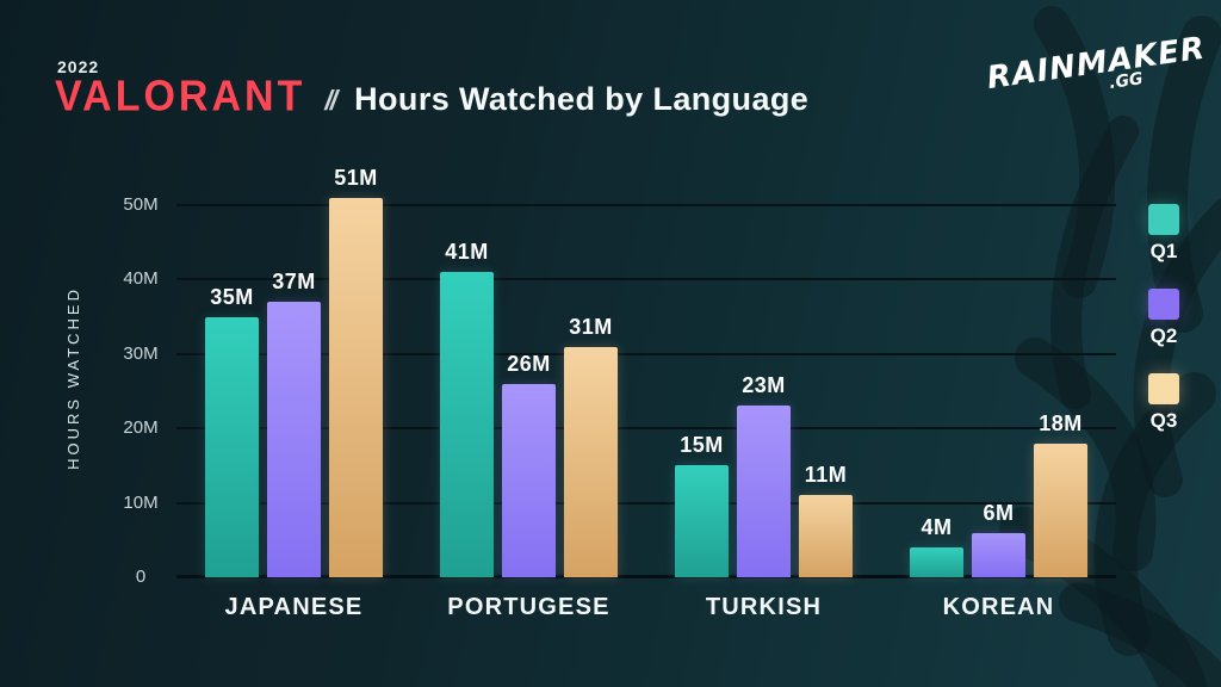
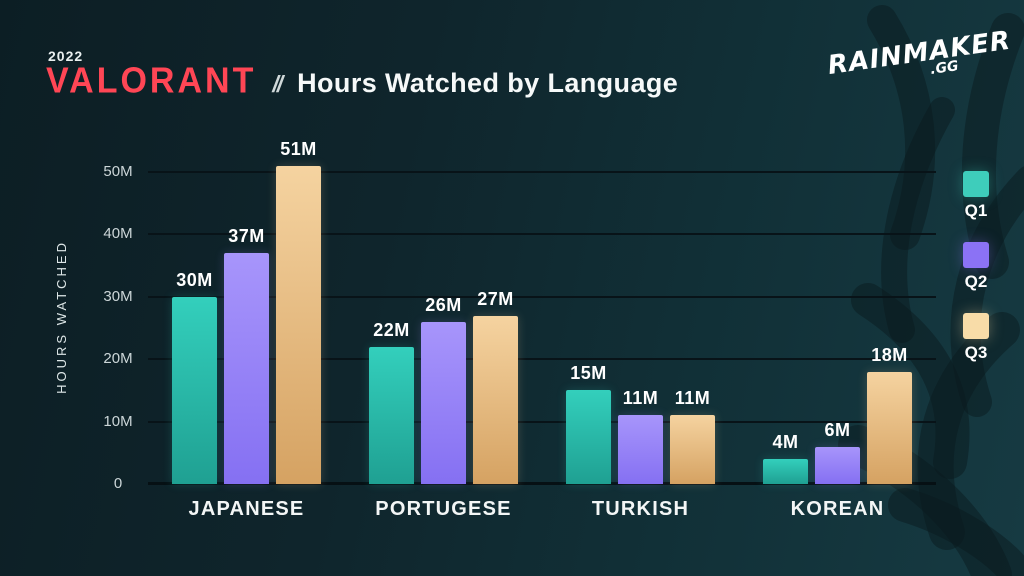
Q1/JAPANESE: 35M -> 30M
Q1/PORTUGESE: 41M -> 22M
Q3/PORTUGESE: 31M -> 27M
Q2/TURKISH: 23M -> 11M
